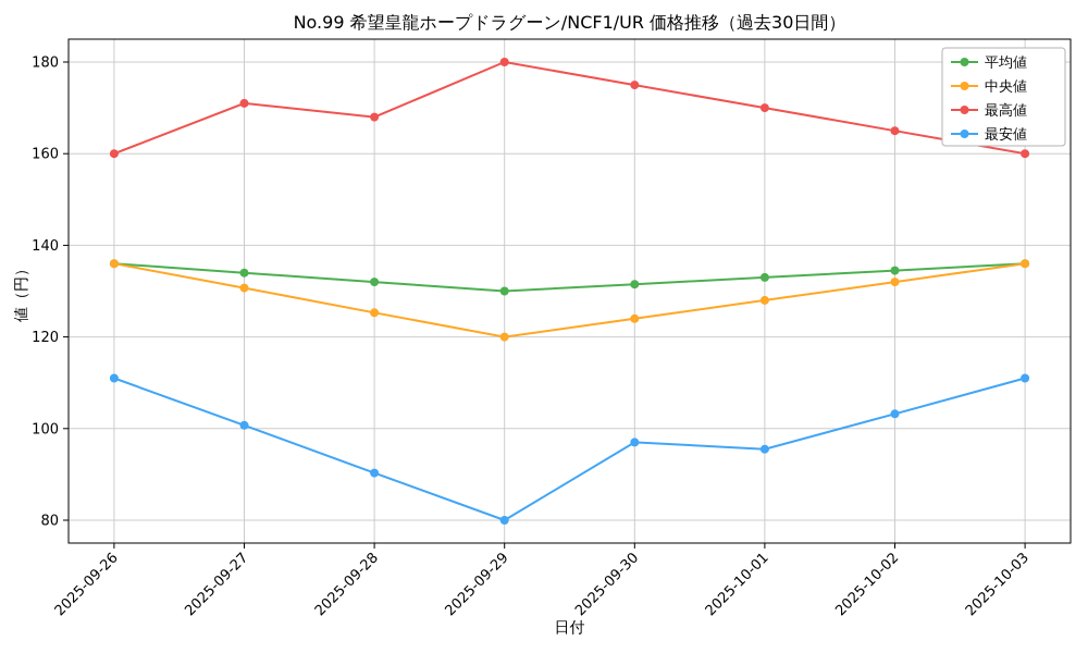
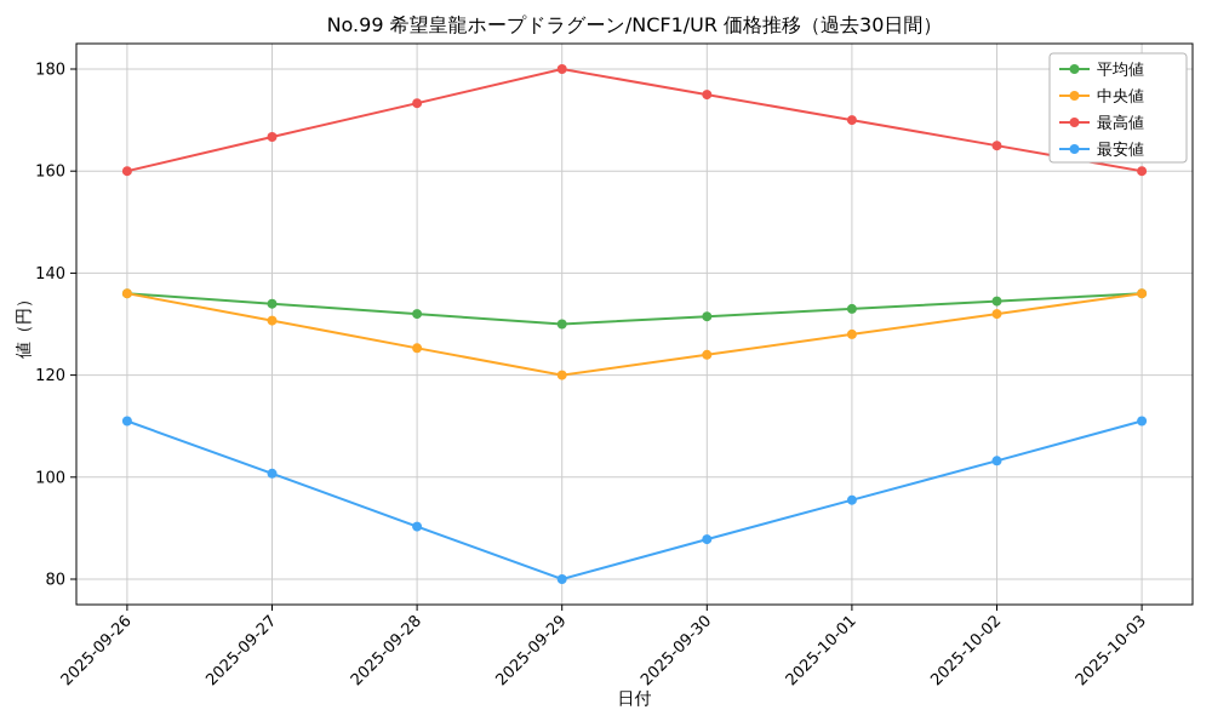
最高値/2025-09-27: 171 -> 167
最高値/2025-09-28: 168 -> 173
最安値/2025-09-30: 97 -> 88
